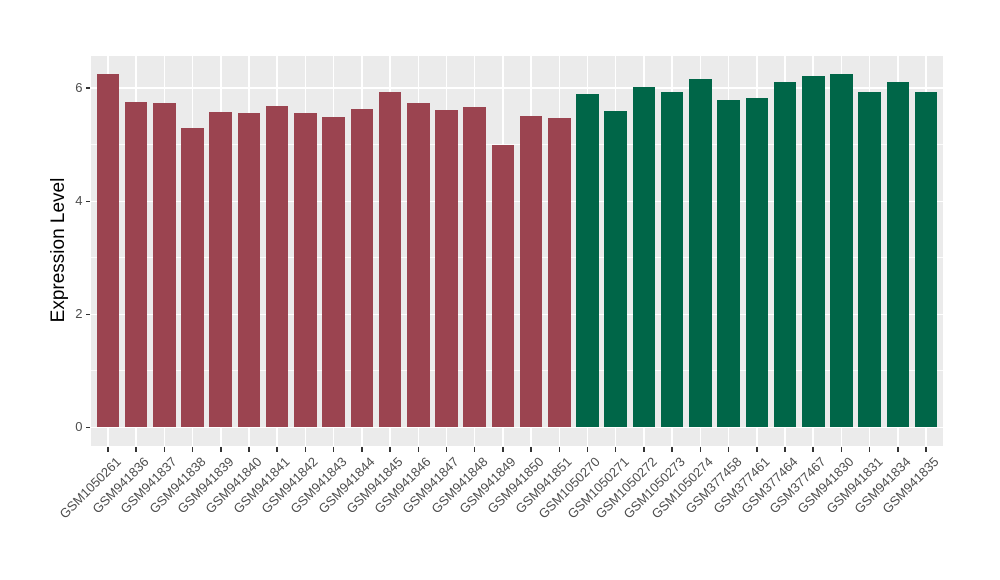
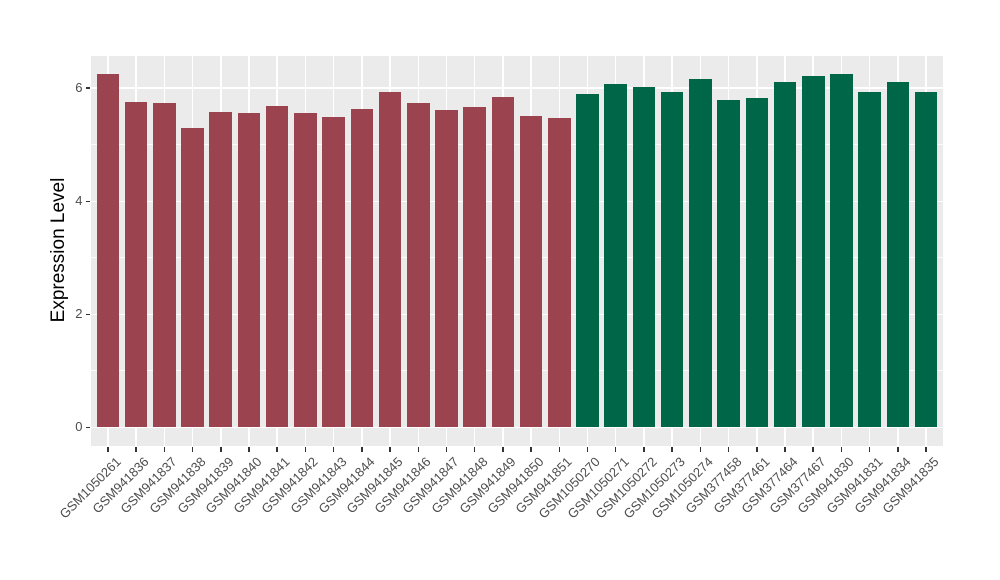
GSM941849: 5.0 -> 5.8
GSM1050271: 5.6 -> 6.1
